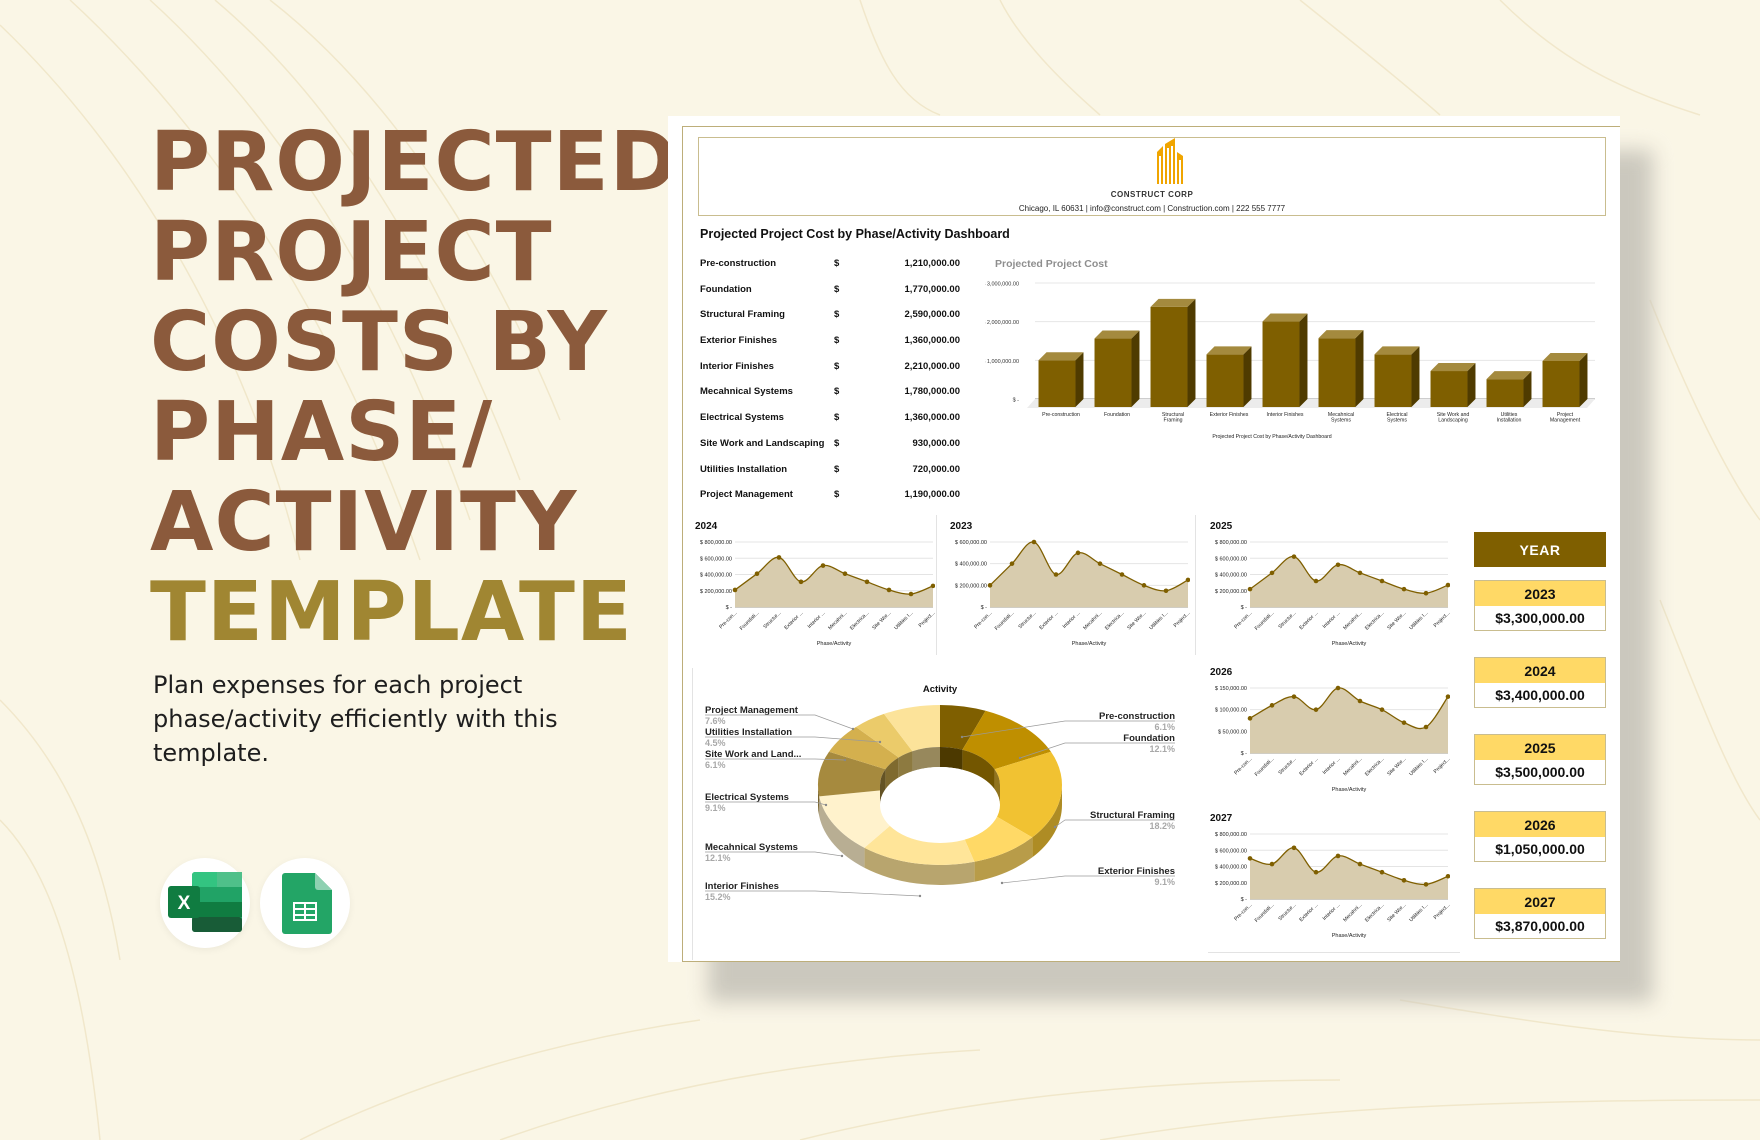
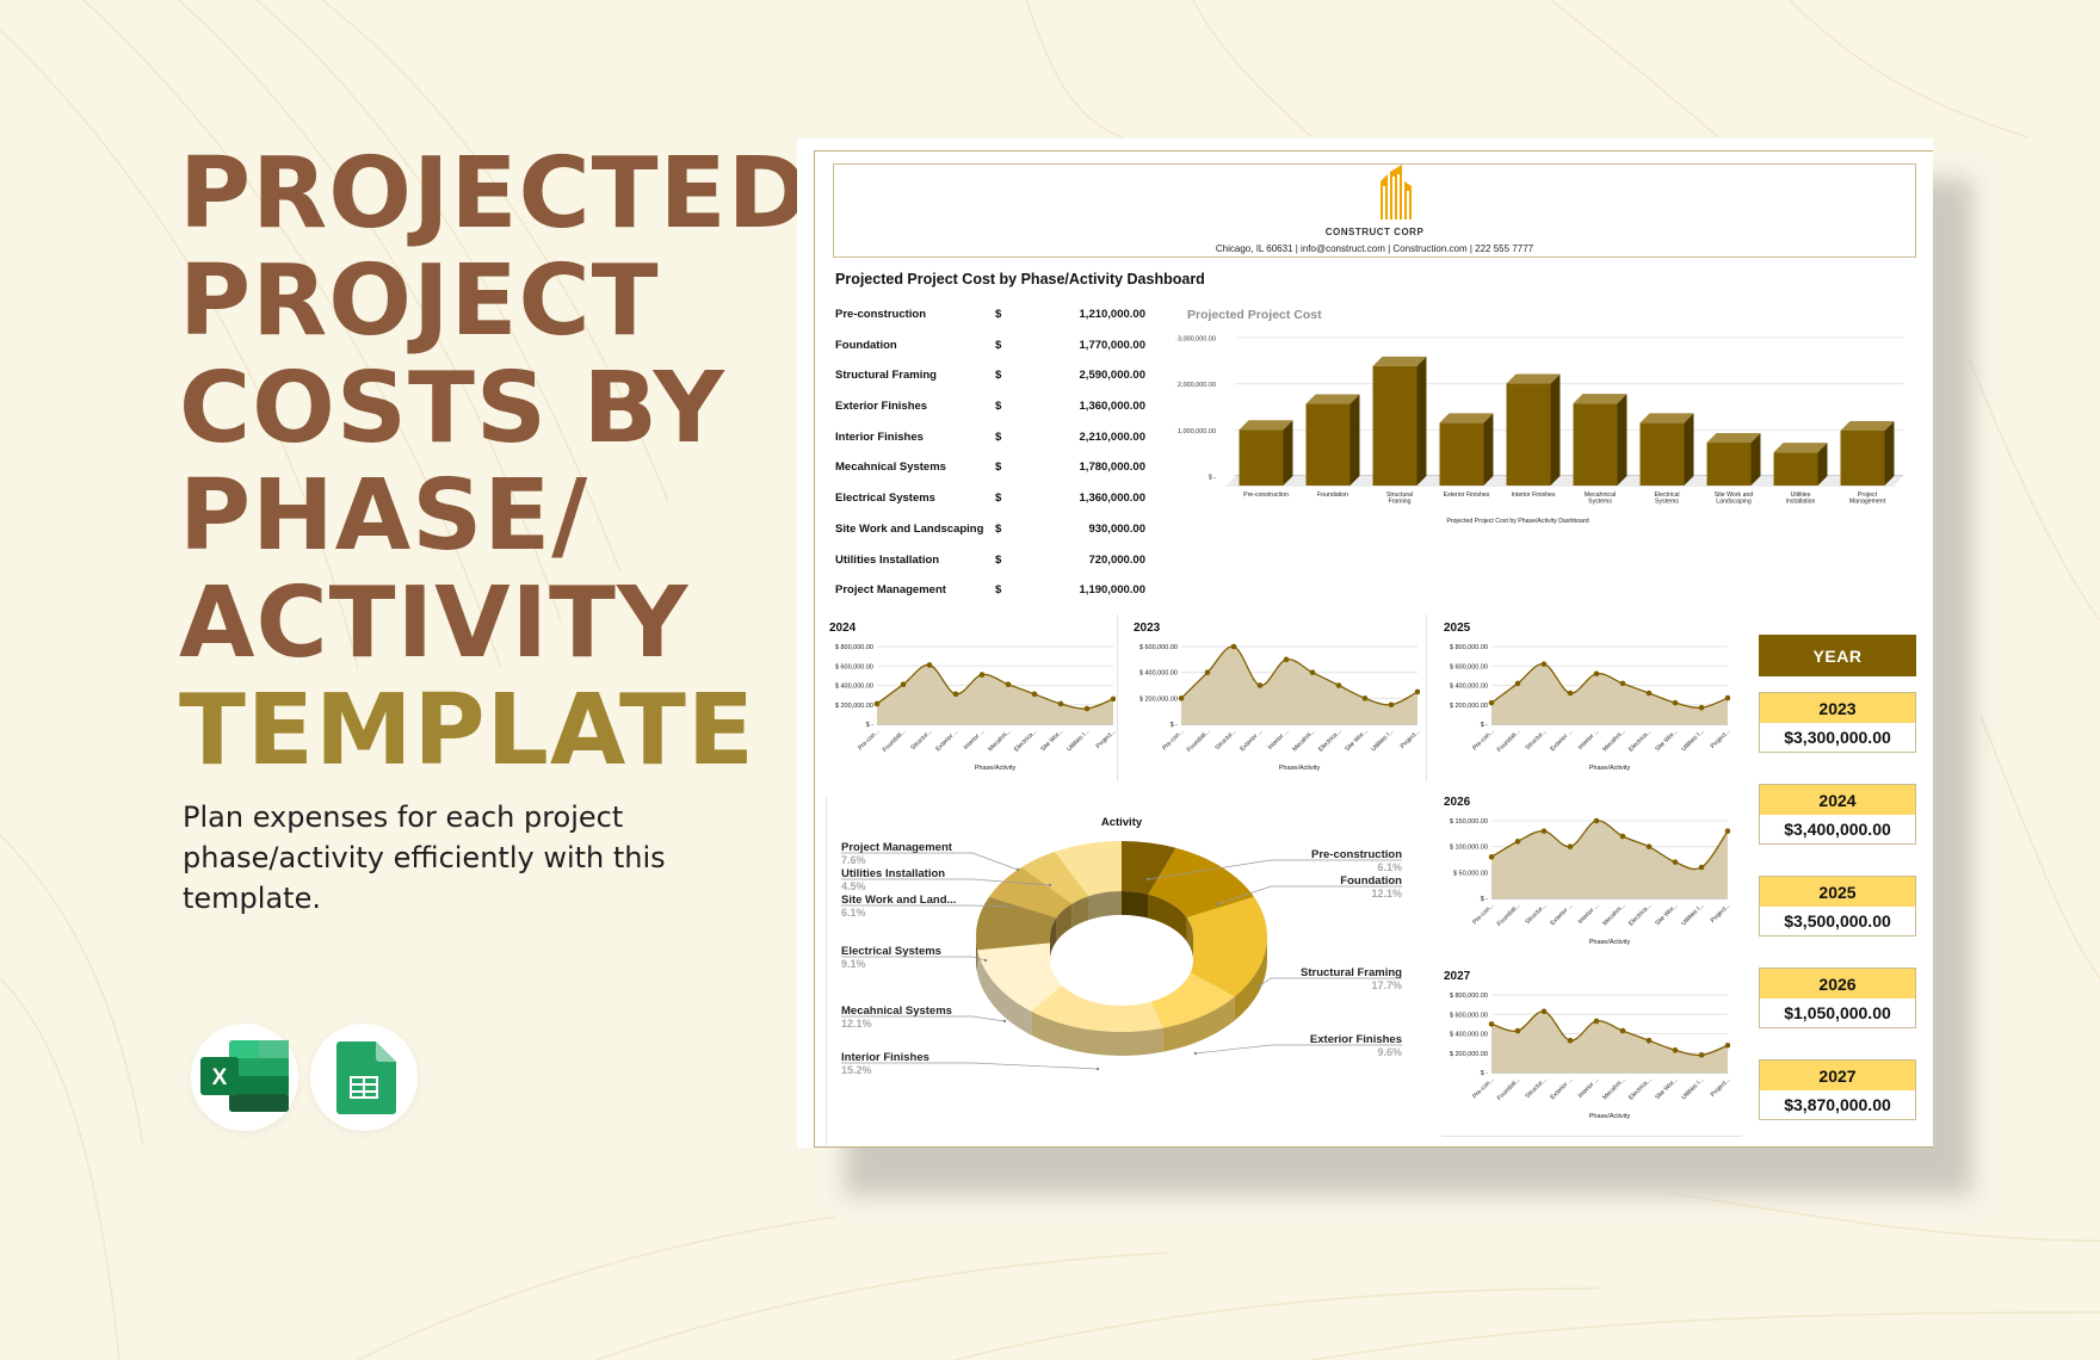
Activity/Structural Framing: 18.2% -> 17.7%
Activity/Exterior Finishes: 9.1% -> 9.6%
